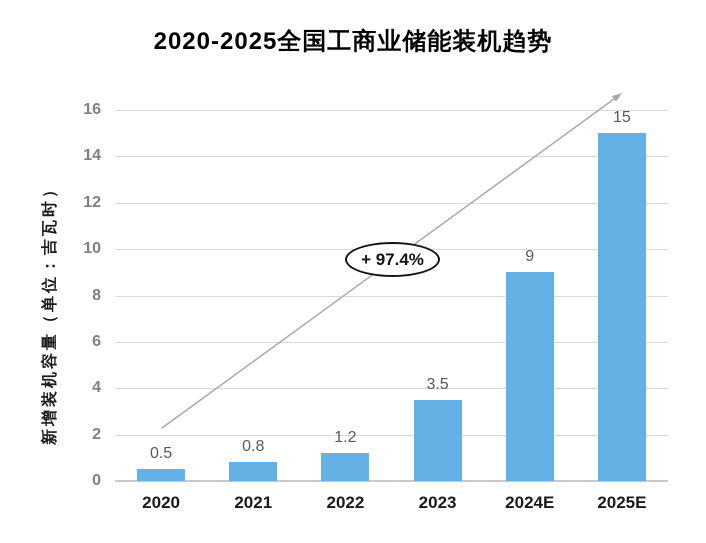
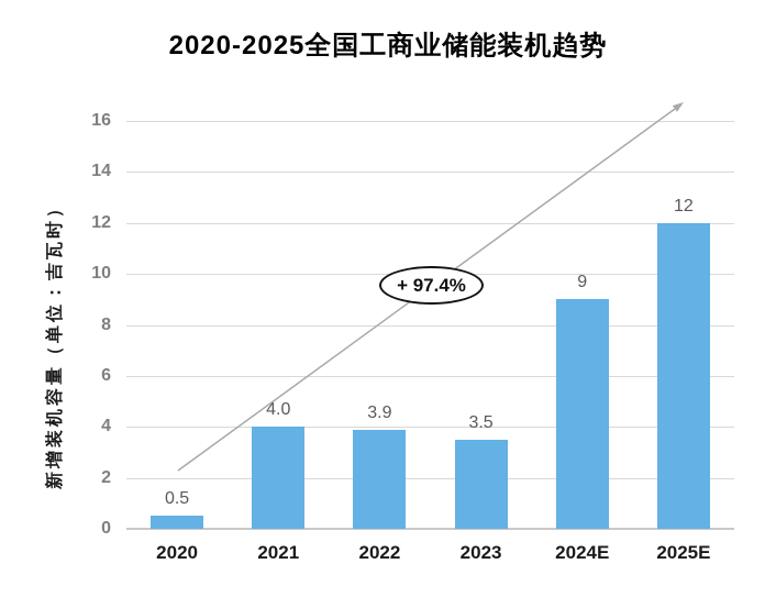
2021: 0.8 -> 4.0
2022: 1.2 -> 3.9
2025E: 15 -> 12
